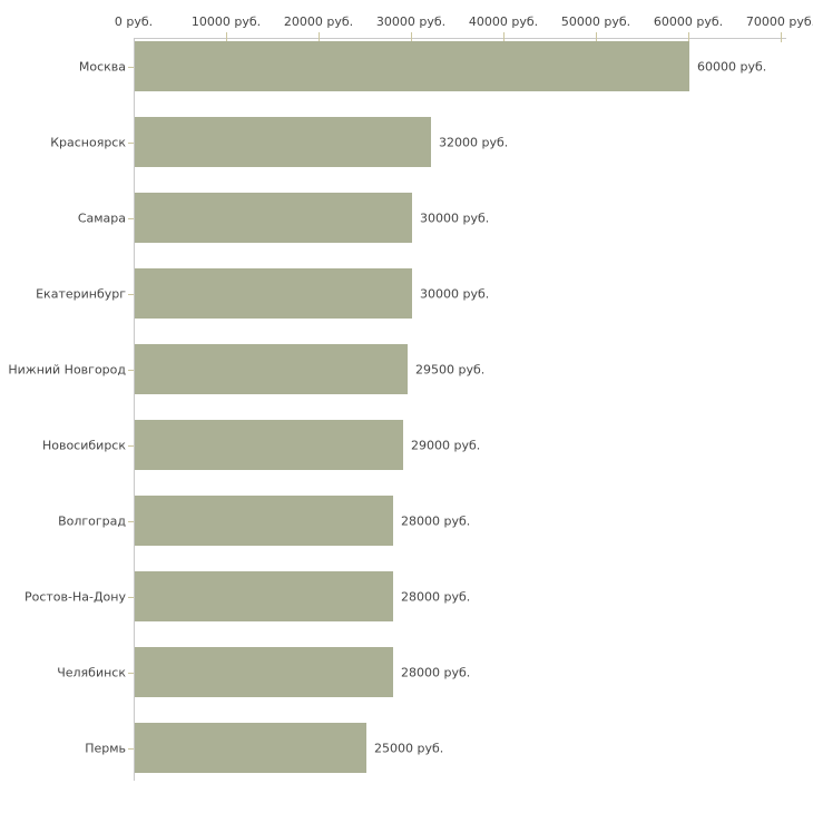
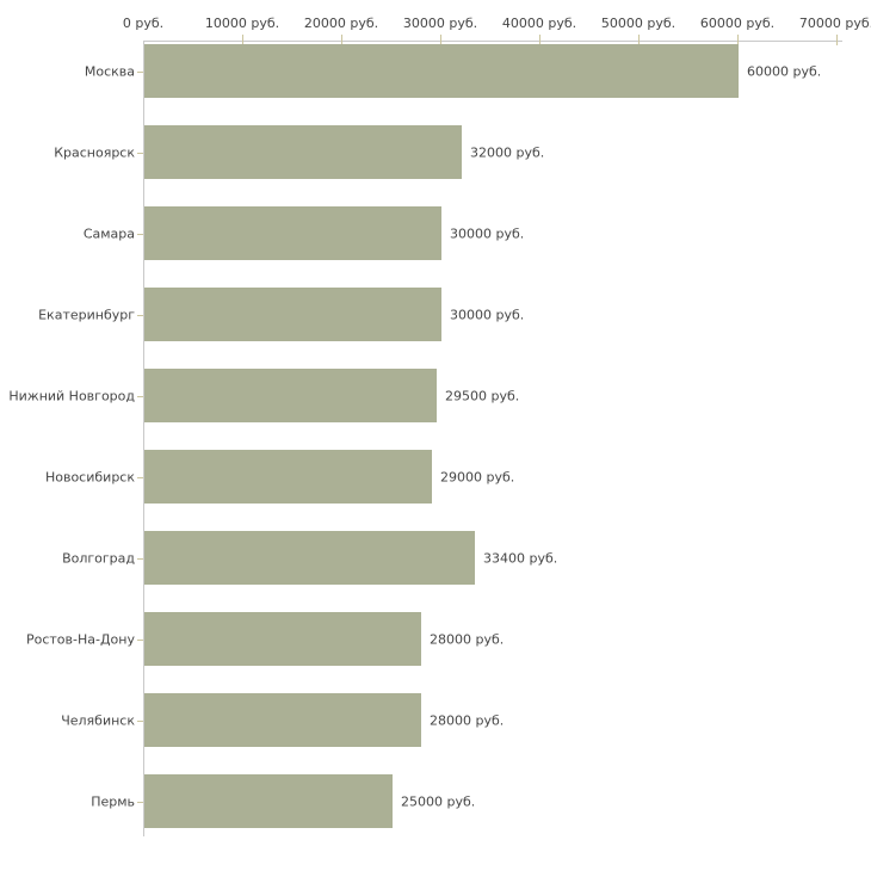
Волгоград: 28000 -> 33400
